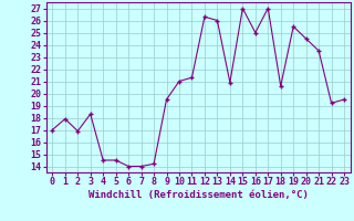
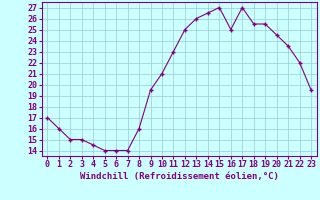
1: 17.9 -> 16.0
2: 16.9 -> 15.0
3: 18.3 -> 15.0
5: 14.5 -> 14.0
8: 14.2 -> 16.0
11: 21.3 -> 23.0
12: 26.3 -> 25.0
14: 20.9 -> 26.5
18: 20.6 -> 25.5
22: 19.2 -> 22.0
